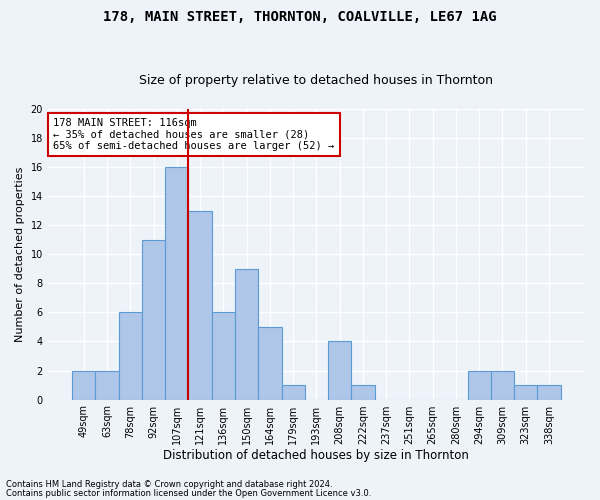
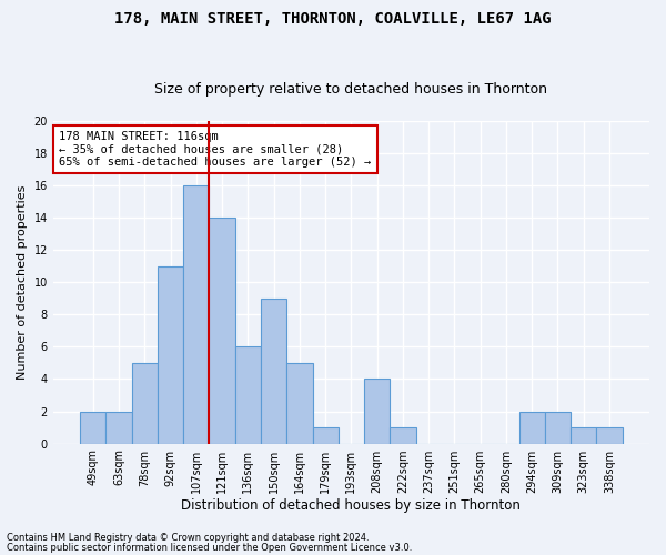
78sqm: 6 -> 5
121sqm: 13 -> 14
